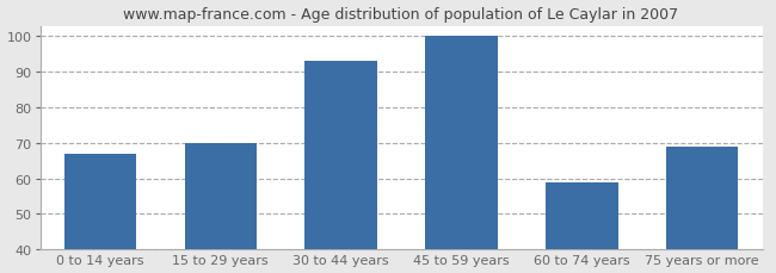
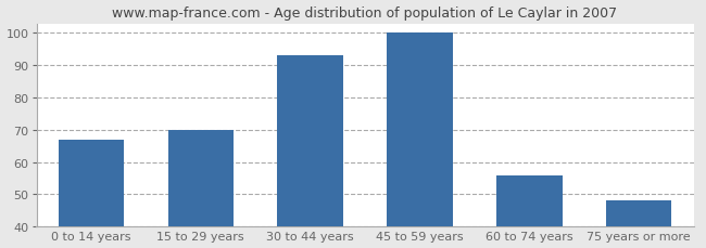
60 to 74 years: 59 -> 56
75 years or more: 69 -> 48
